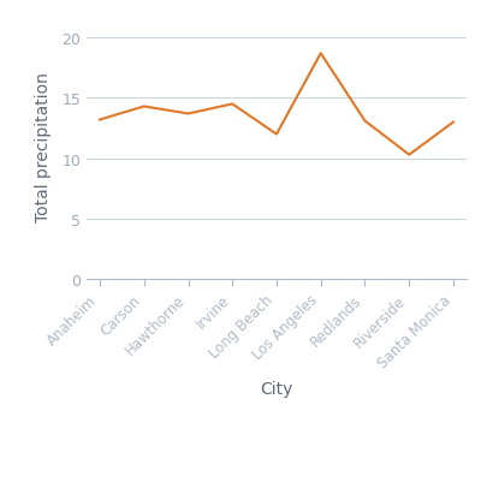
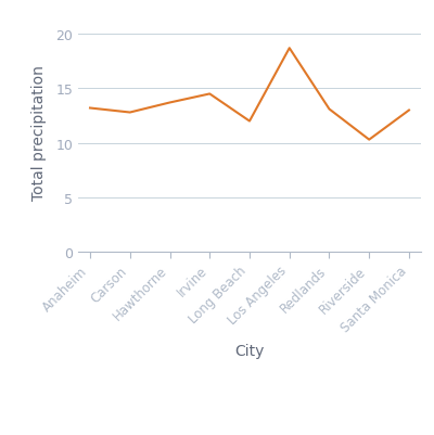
Carson: 14.3 -> 12.8
